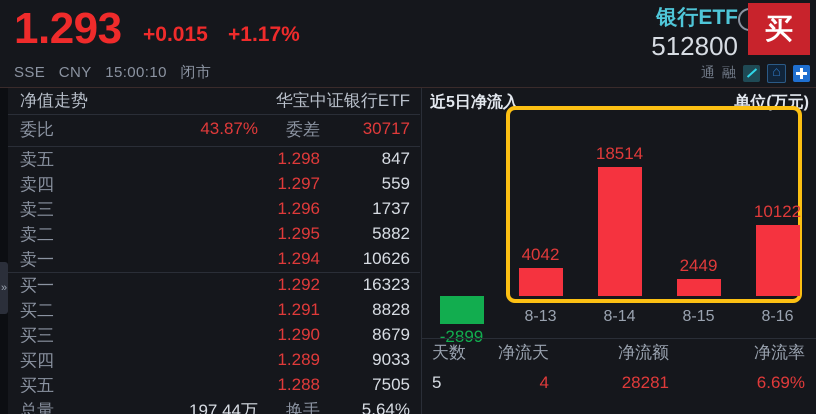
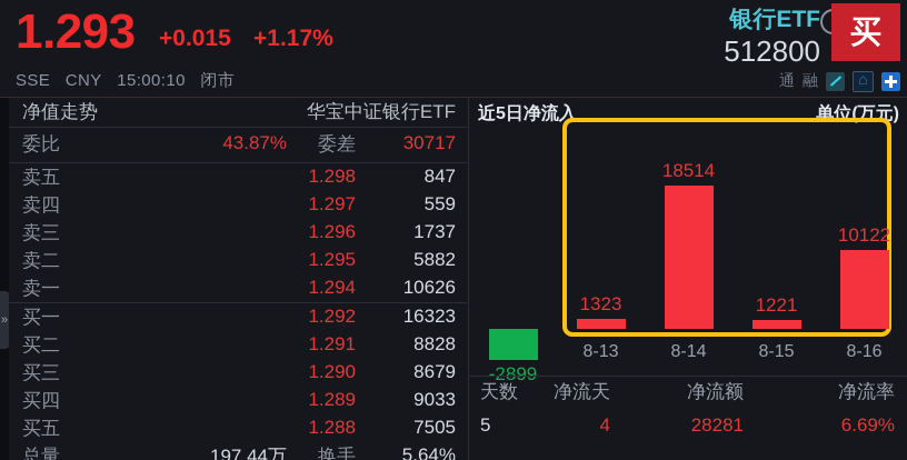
8-13: 4042 -> 1323
8-15: 2449 -> 1221
